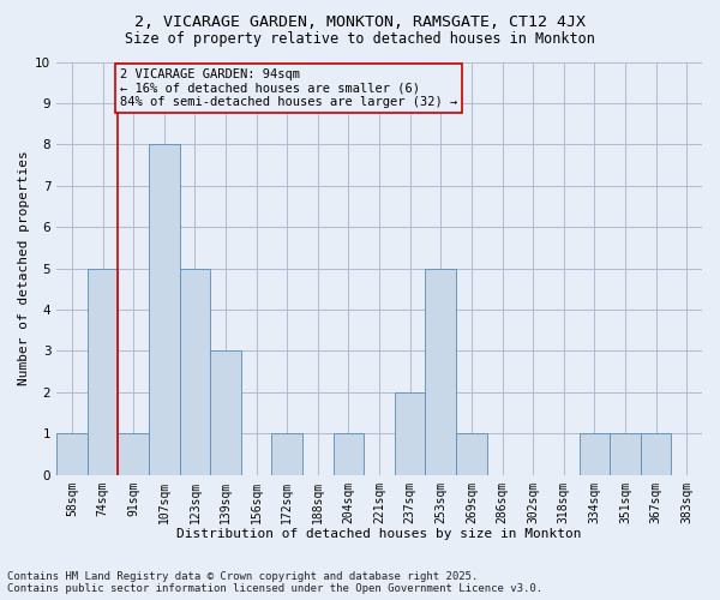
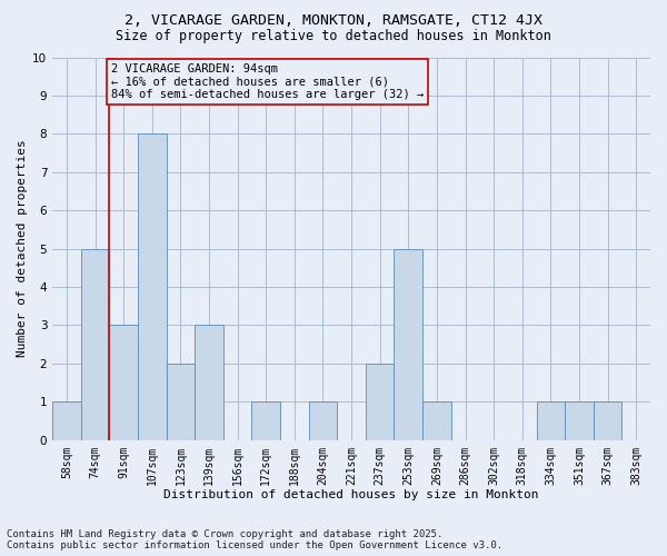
91sqm: 1 -> 3
123sqm: 5 -> 2
